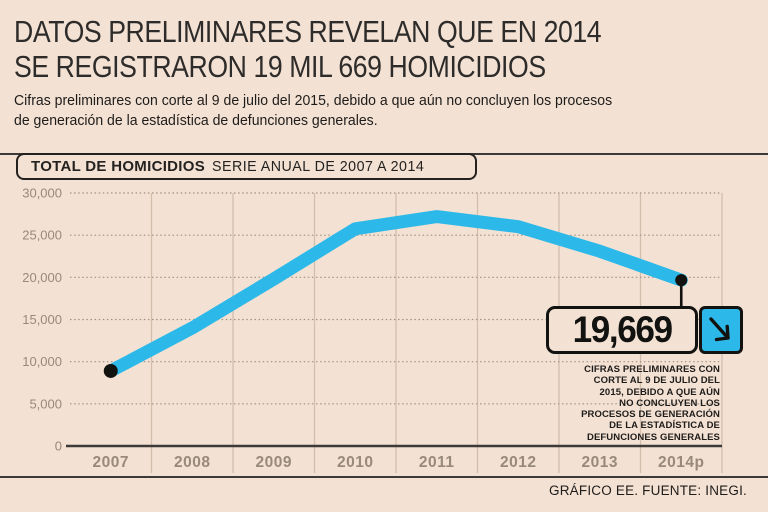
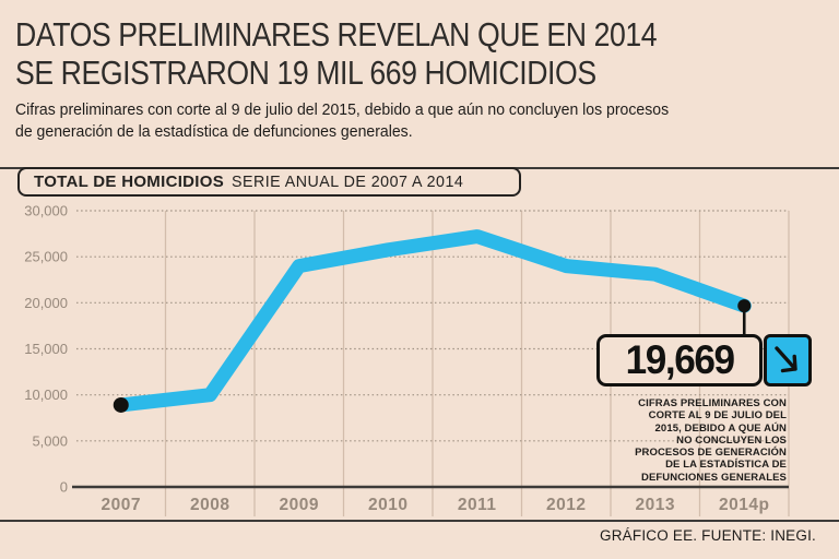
2008: 14000 -> 10000
2009: 20000 -> 24000
2012: 26000 -> 24000
